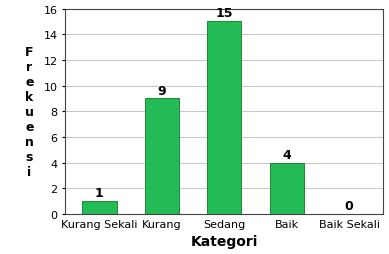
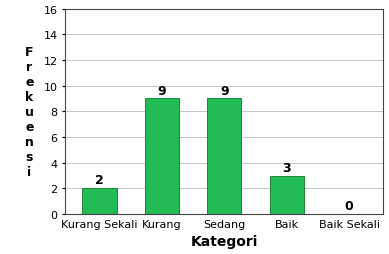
Kurang Sekali: 1 -> 2
Sedang: 15 -> 9
Baik: 4 -> 3
